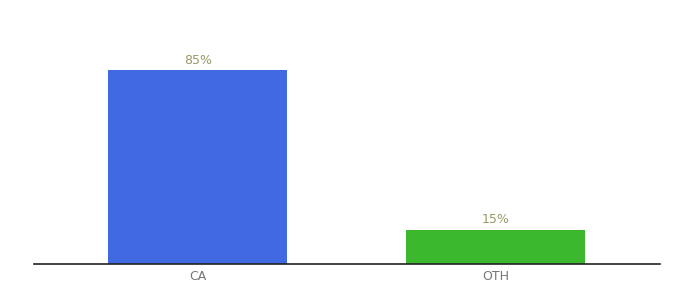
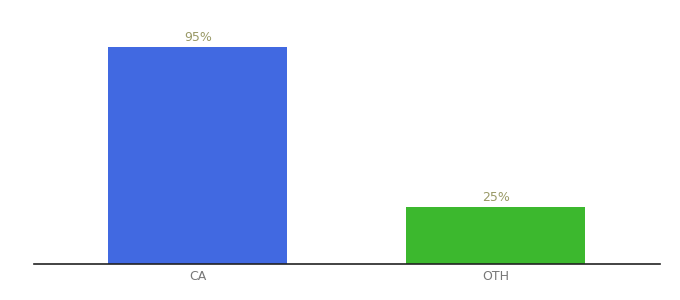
CA: 85% -> 95%
OTH: 15% -> 25%
